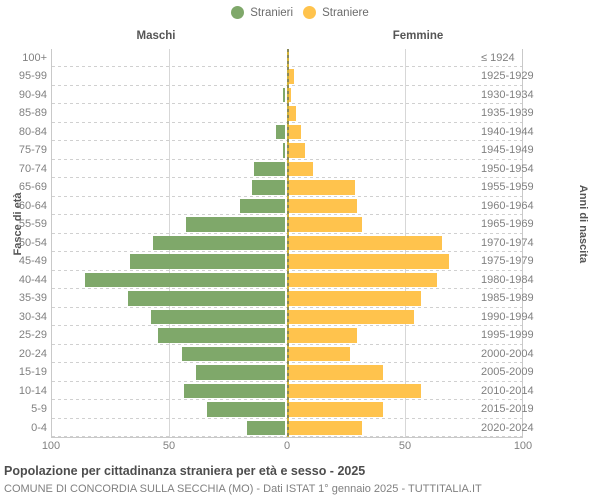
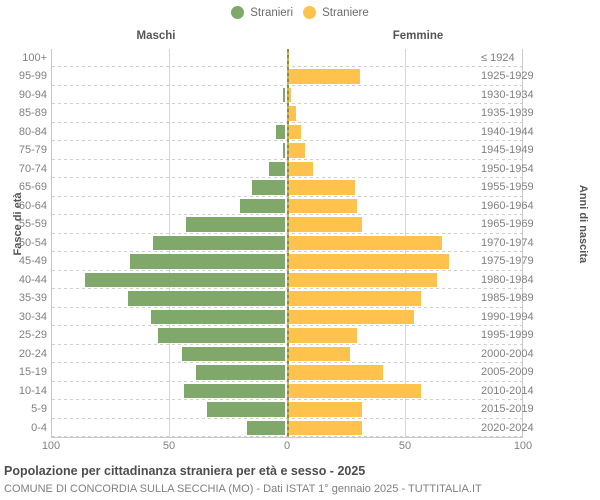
Straniere/95-99: 2 -> 30
Stranieri/70-74: 13 -> 7
Straniere/5-9: 40 -> 31
